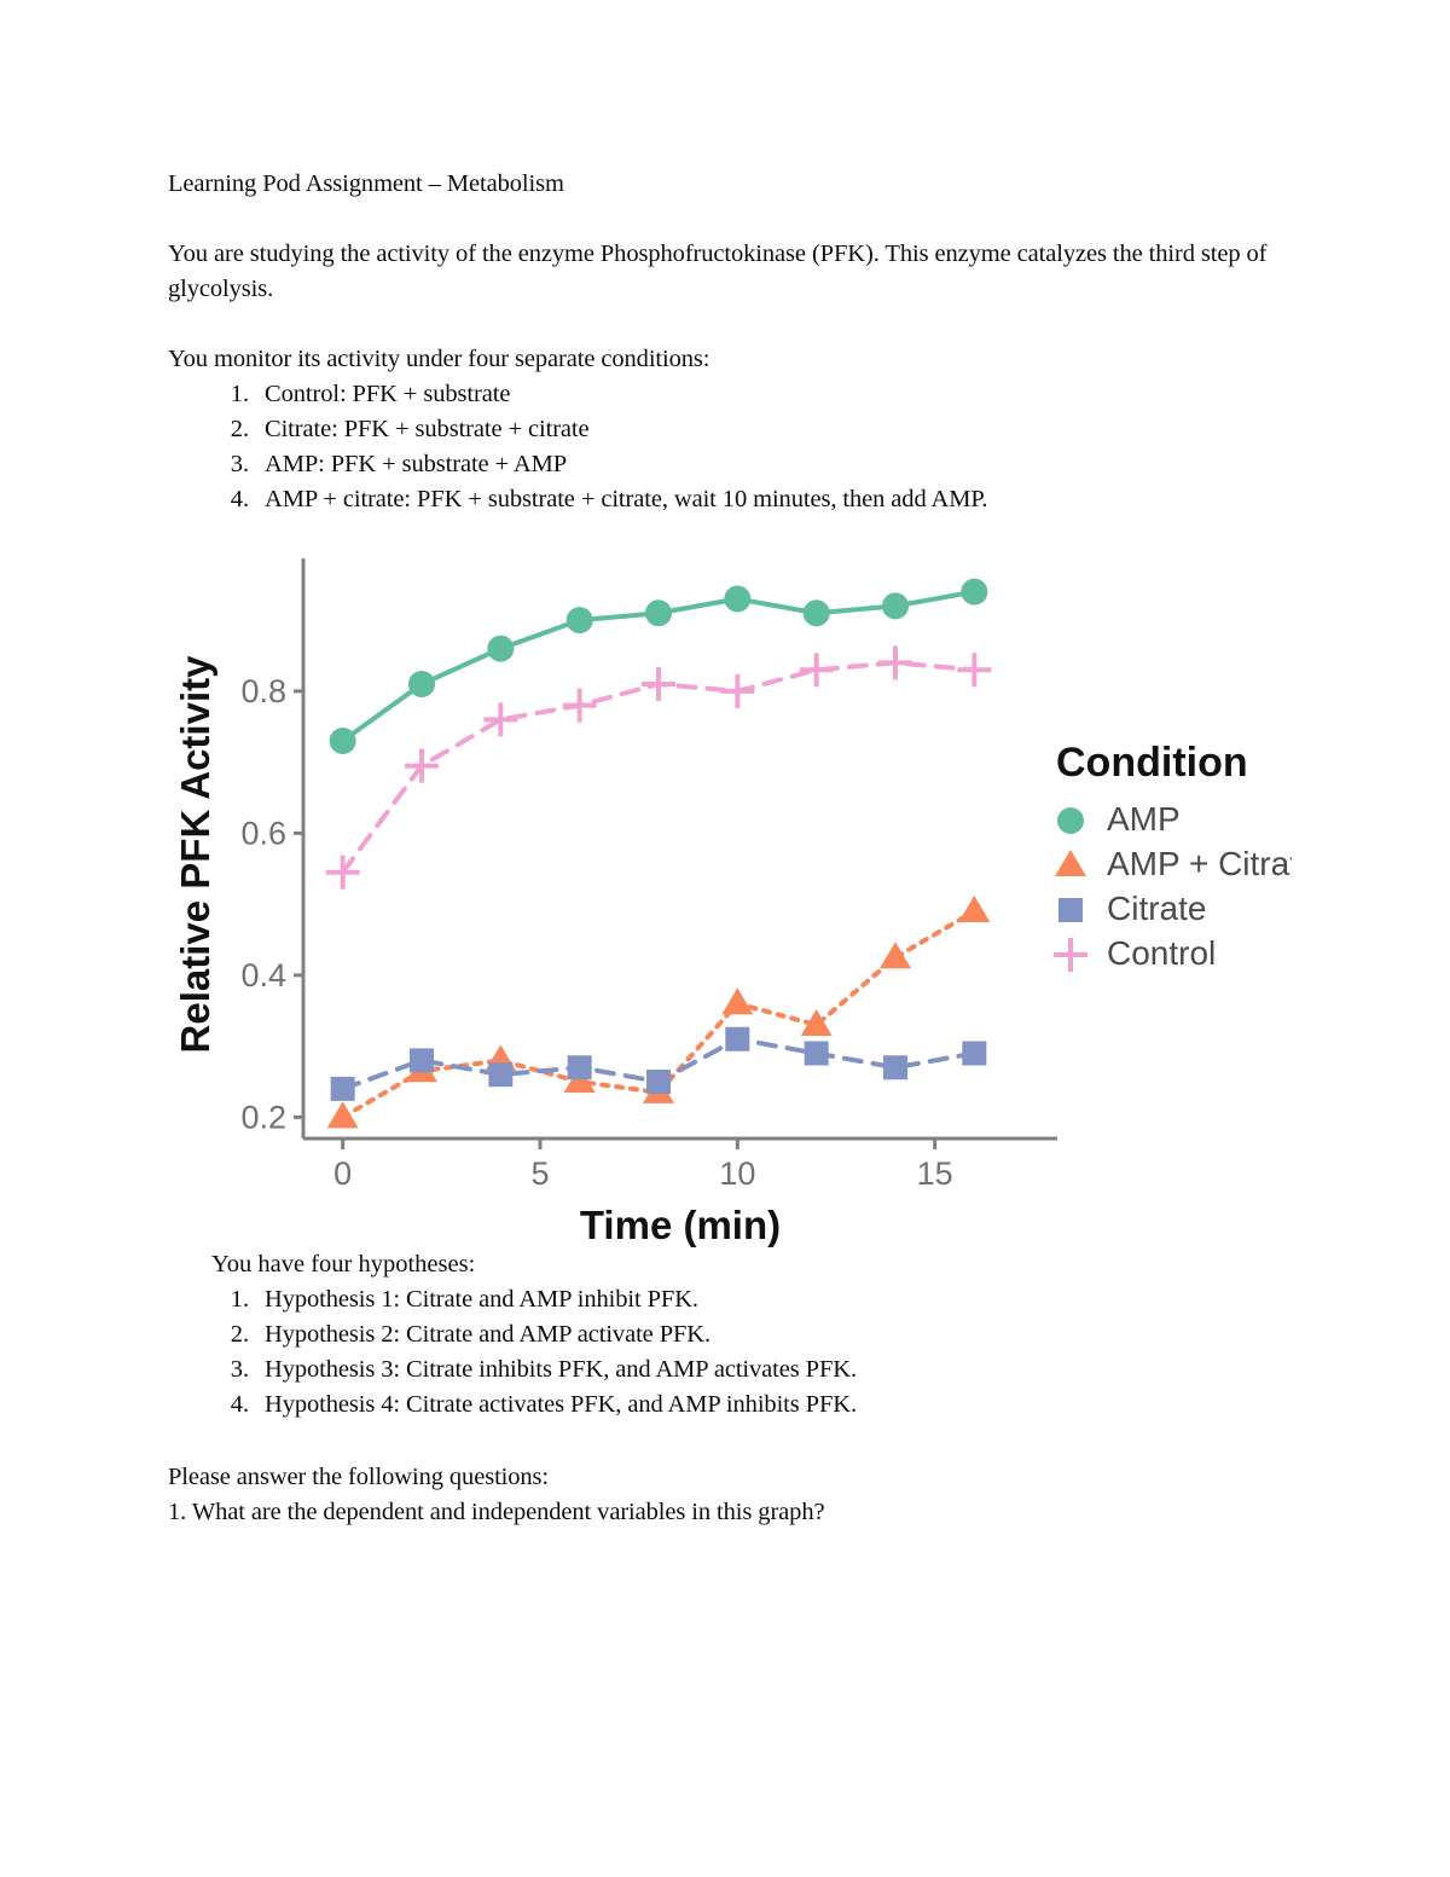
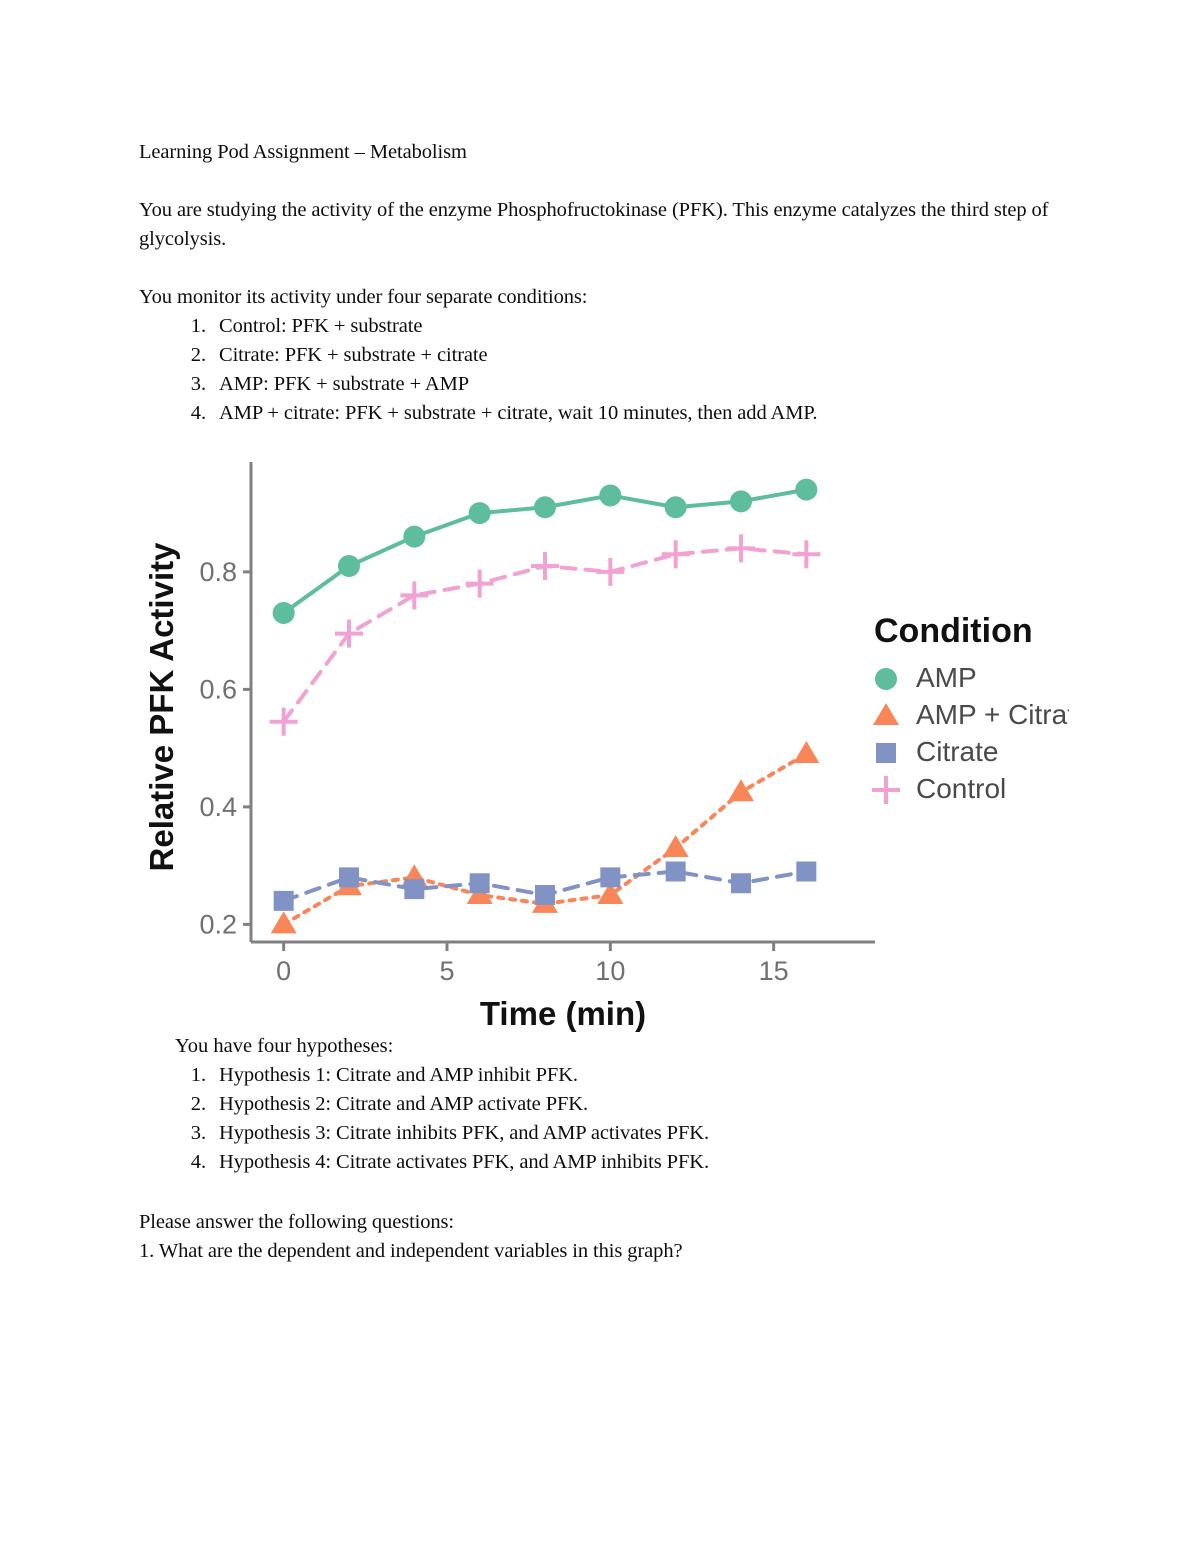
AMP + Citrate/10: 0.36 -> 0.25
Citrate/10: 0.31 -> 0.28
